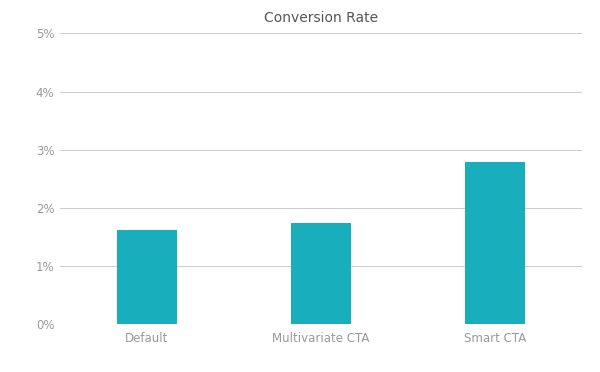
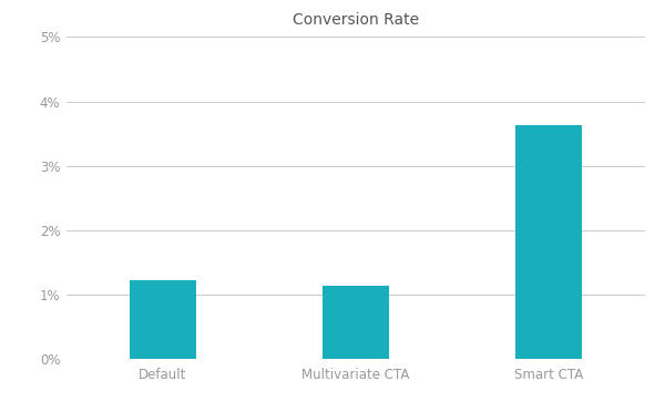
Default: 1.62% -> 1.22%
Multivariate CTA: 1.74% -> 1.13%
Smart CTA: 2.78% -> 3.63%
